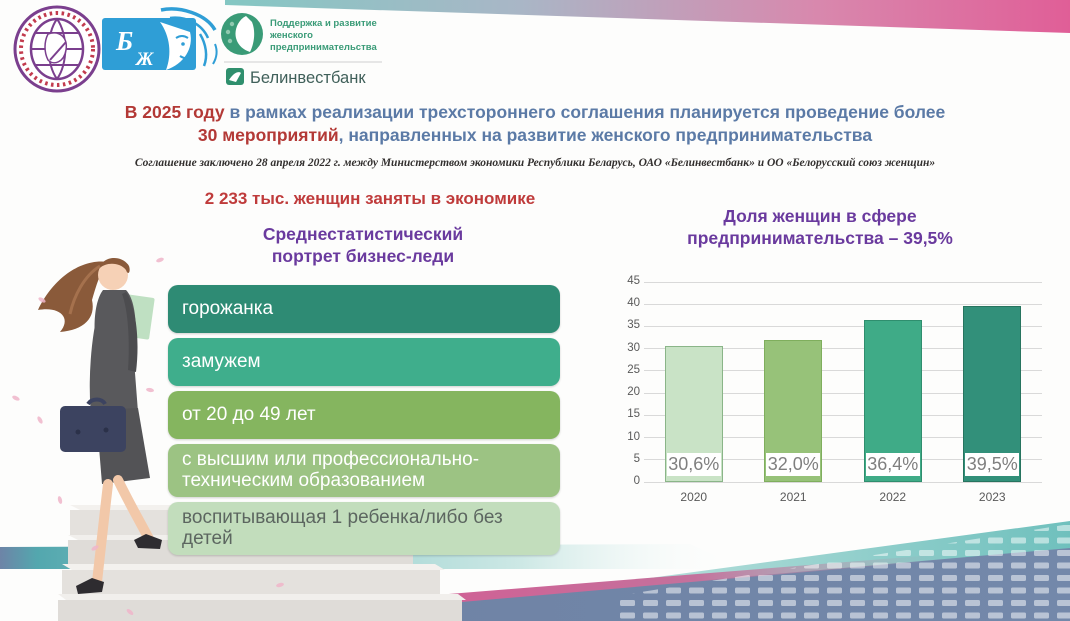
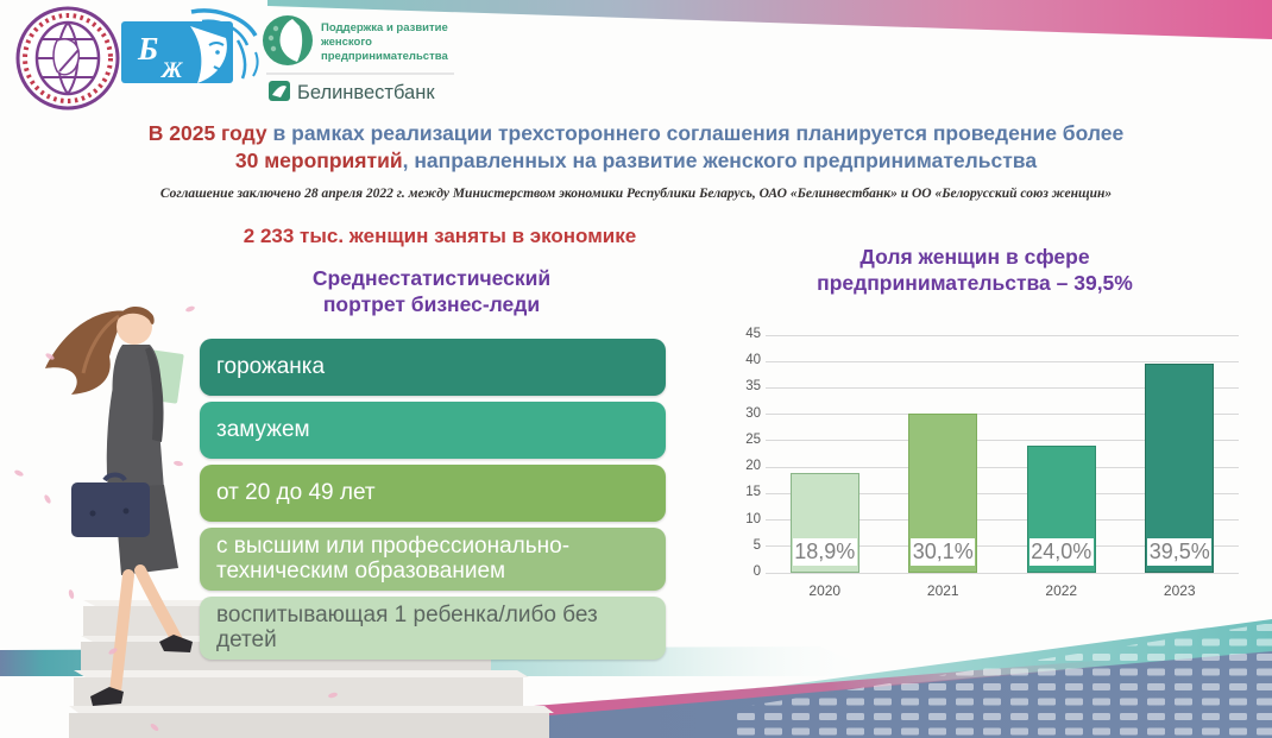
2020: 30,6% -> 18,9%
2021: 32,0% -> 30,1%
2022: 36,4% -> 24,0%
